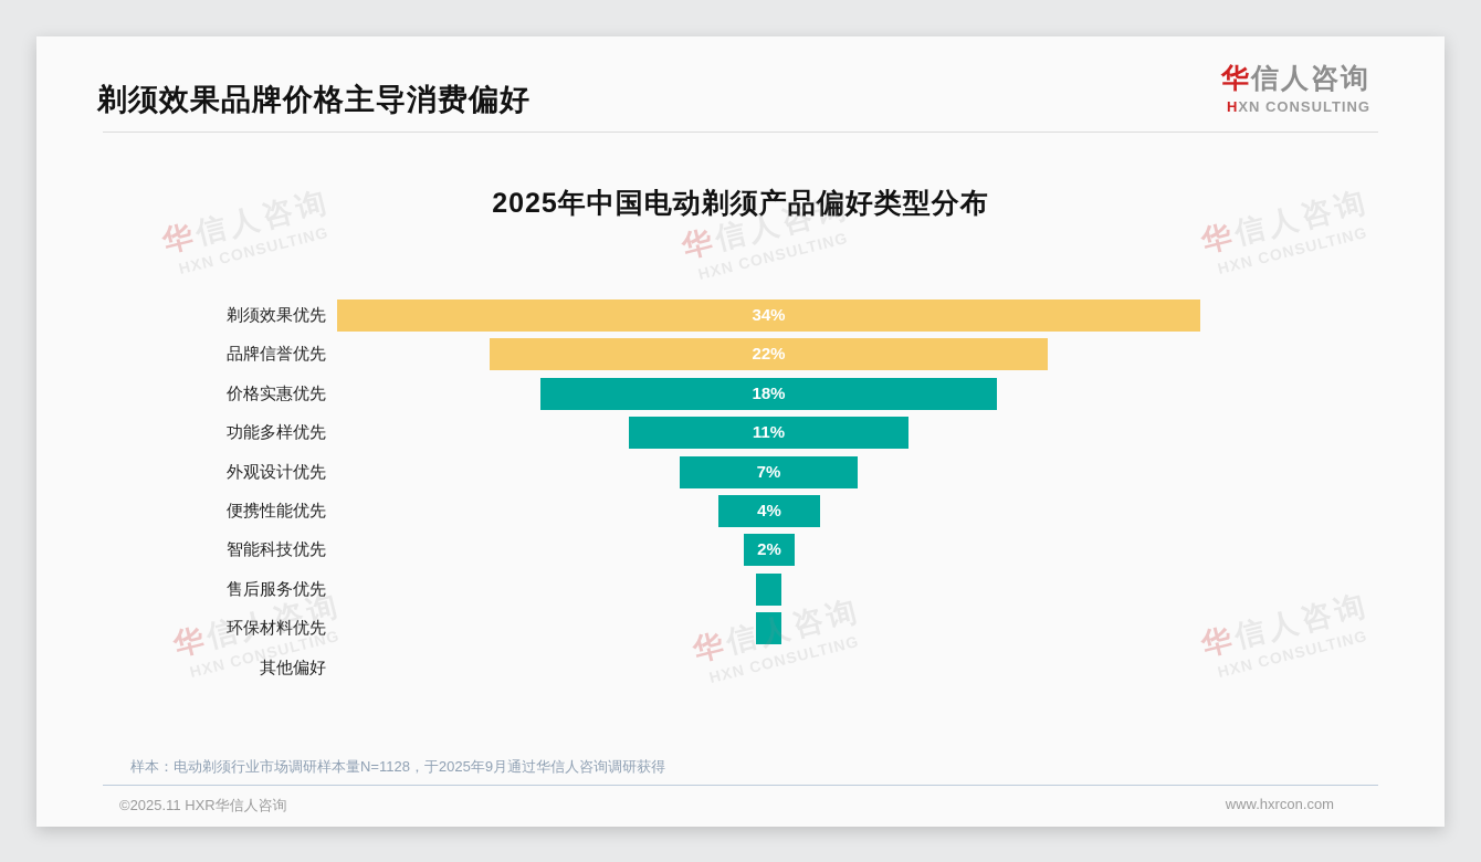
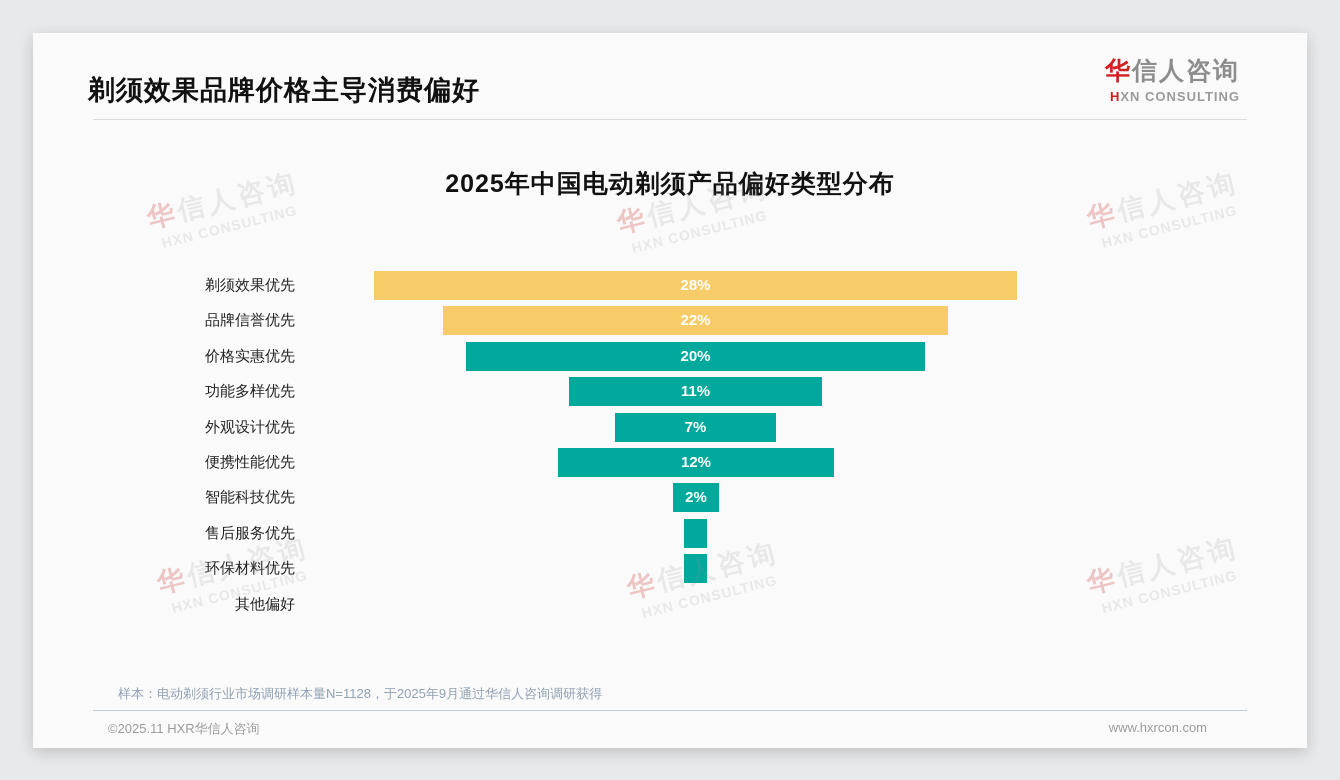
剃须效果优先: 34% -> 28%
价格实惠优先: 18% -> 20%
便携性能优先: 4% -> 12%
